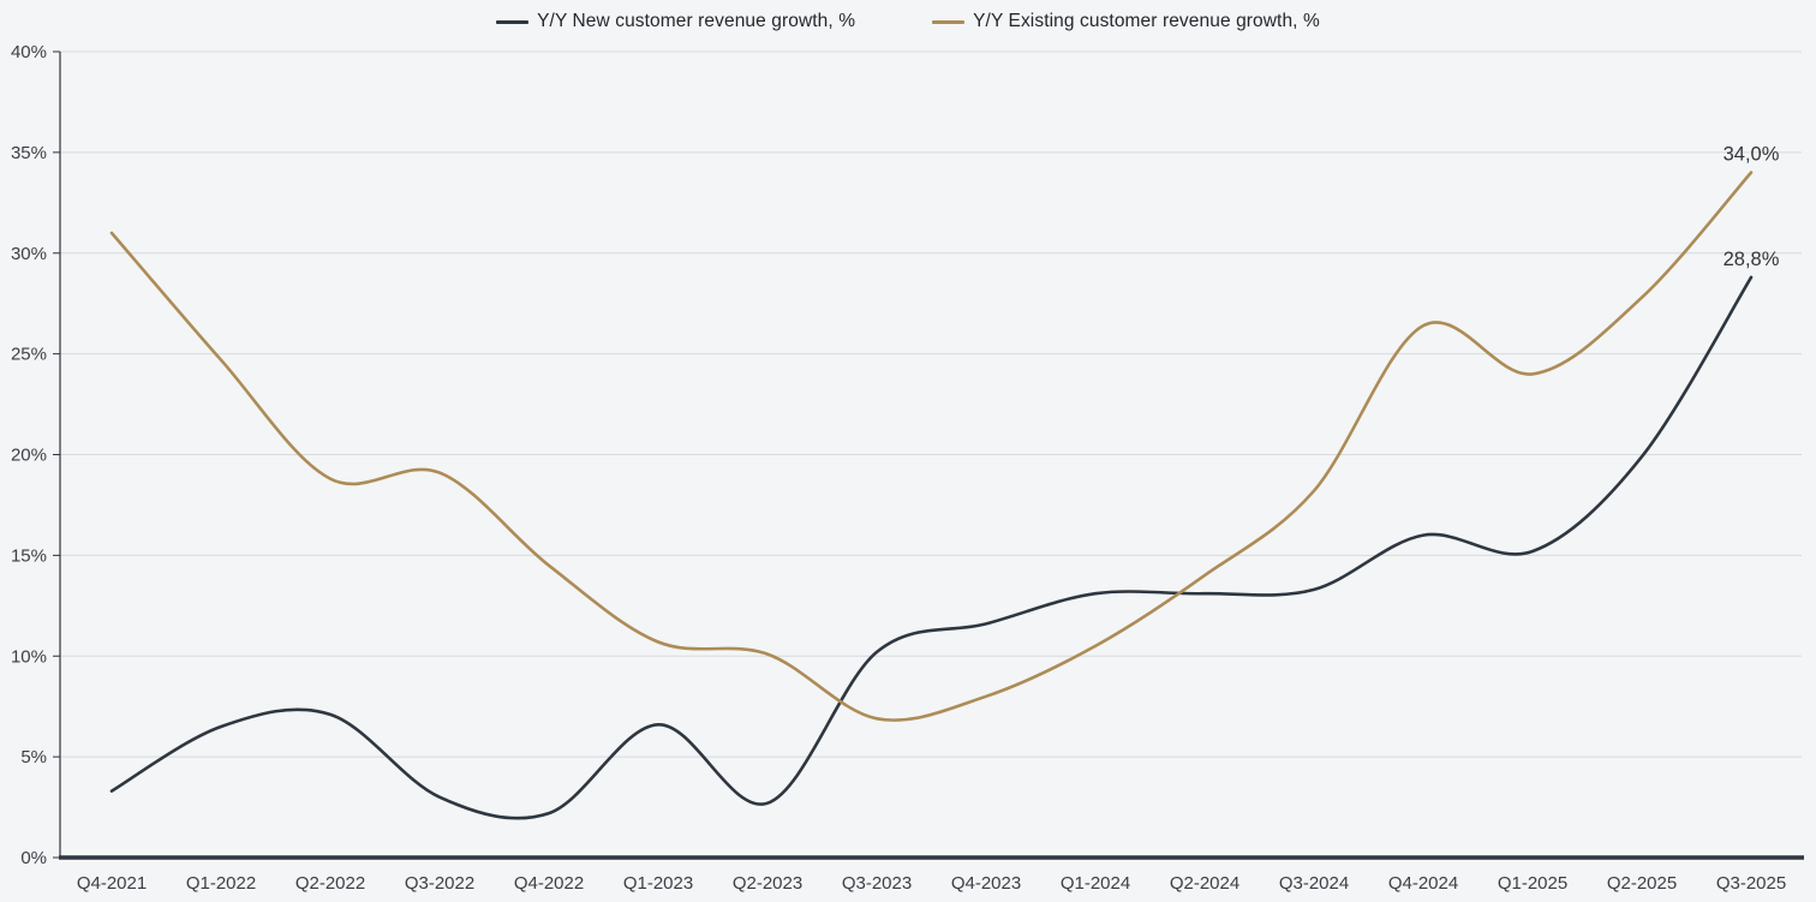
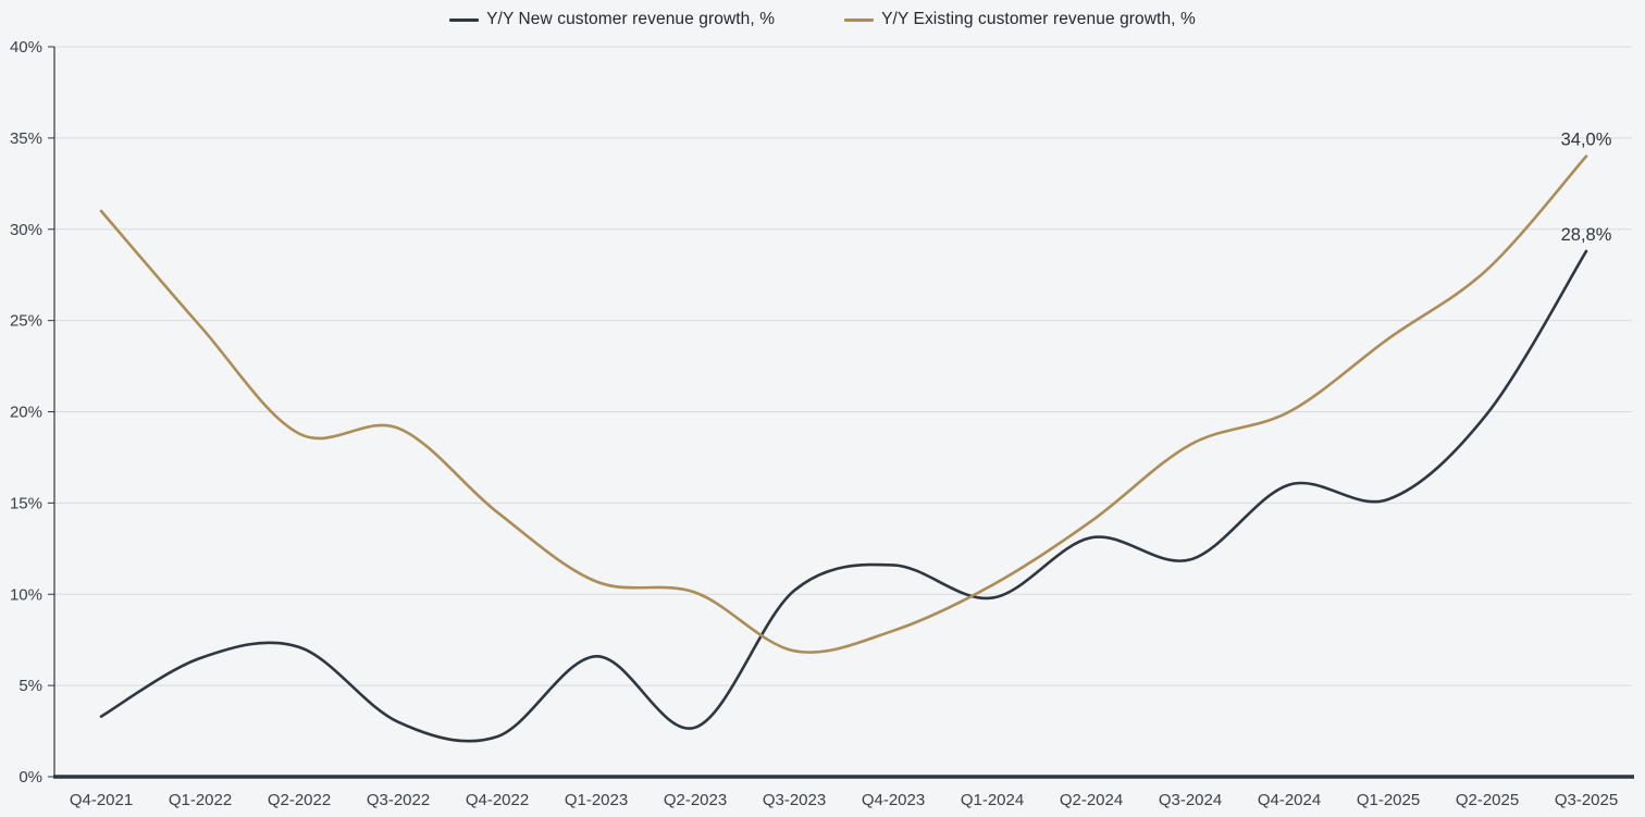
Y/Y New customer revenue growth, %/Q1-2024: 13.1% -> 9.8%
Y/Y New customer revenue growth, %/Q3-2024: 13.3% -> 11.9%
Y/Y Existing customer revenue growth, %/Q4-2024: 26.4% -> 20.0%
